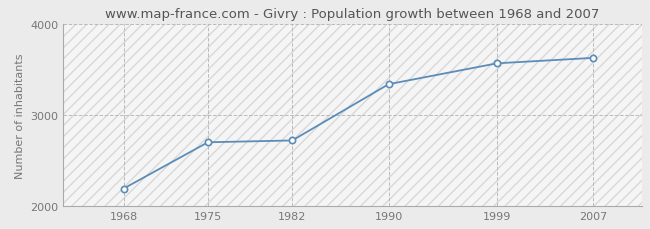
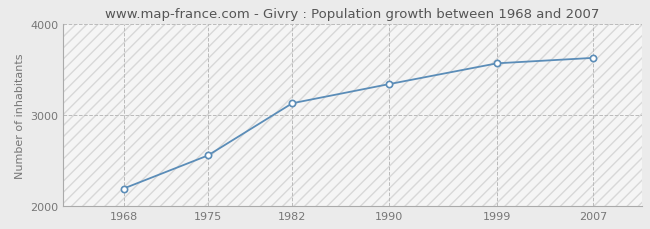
1975: 2700 -> 2560
1982: 2720 -> 3130
